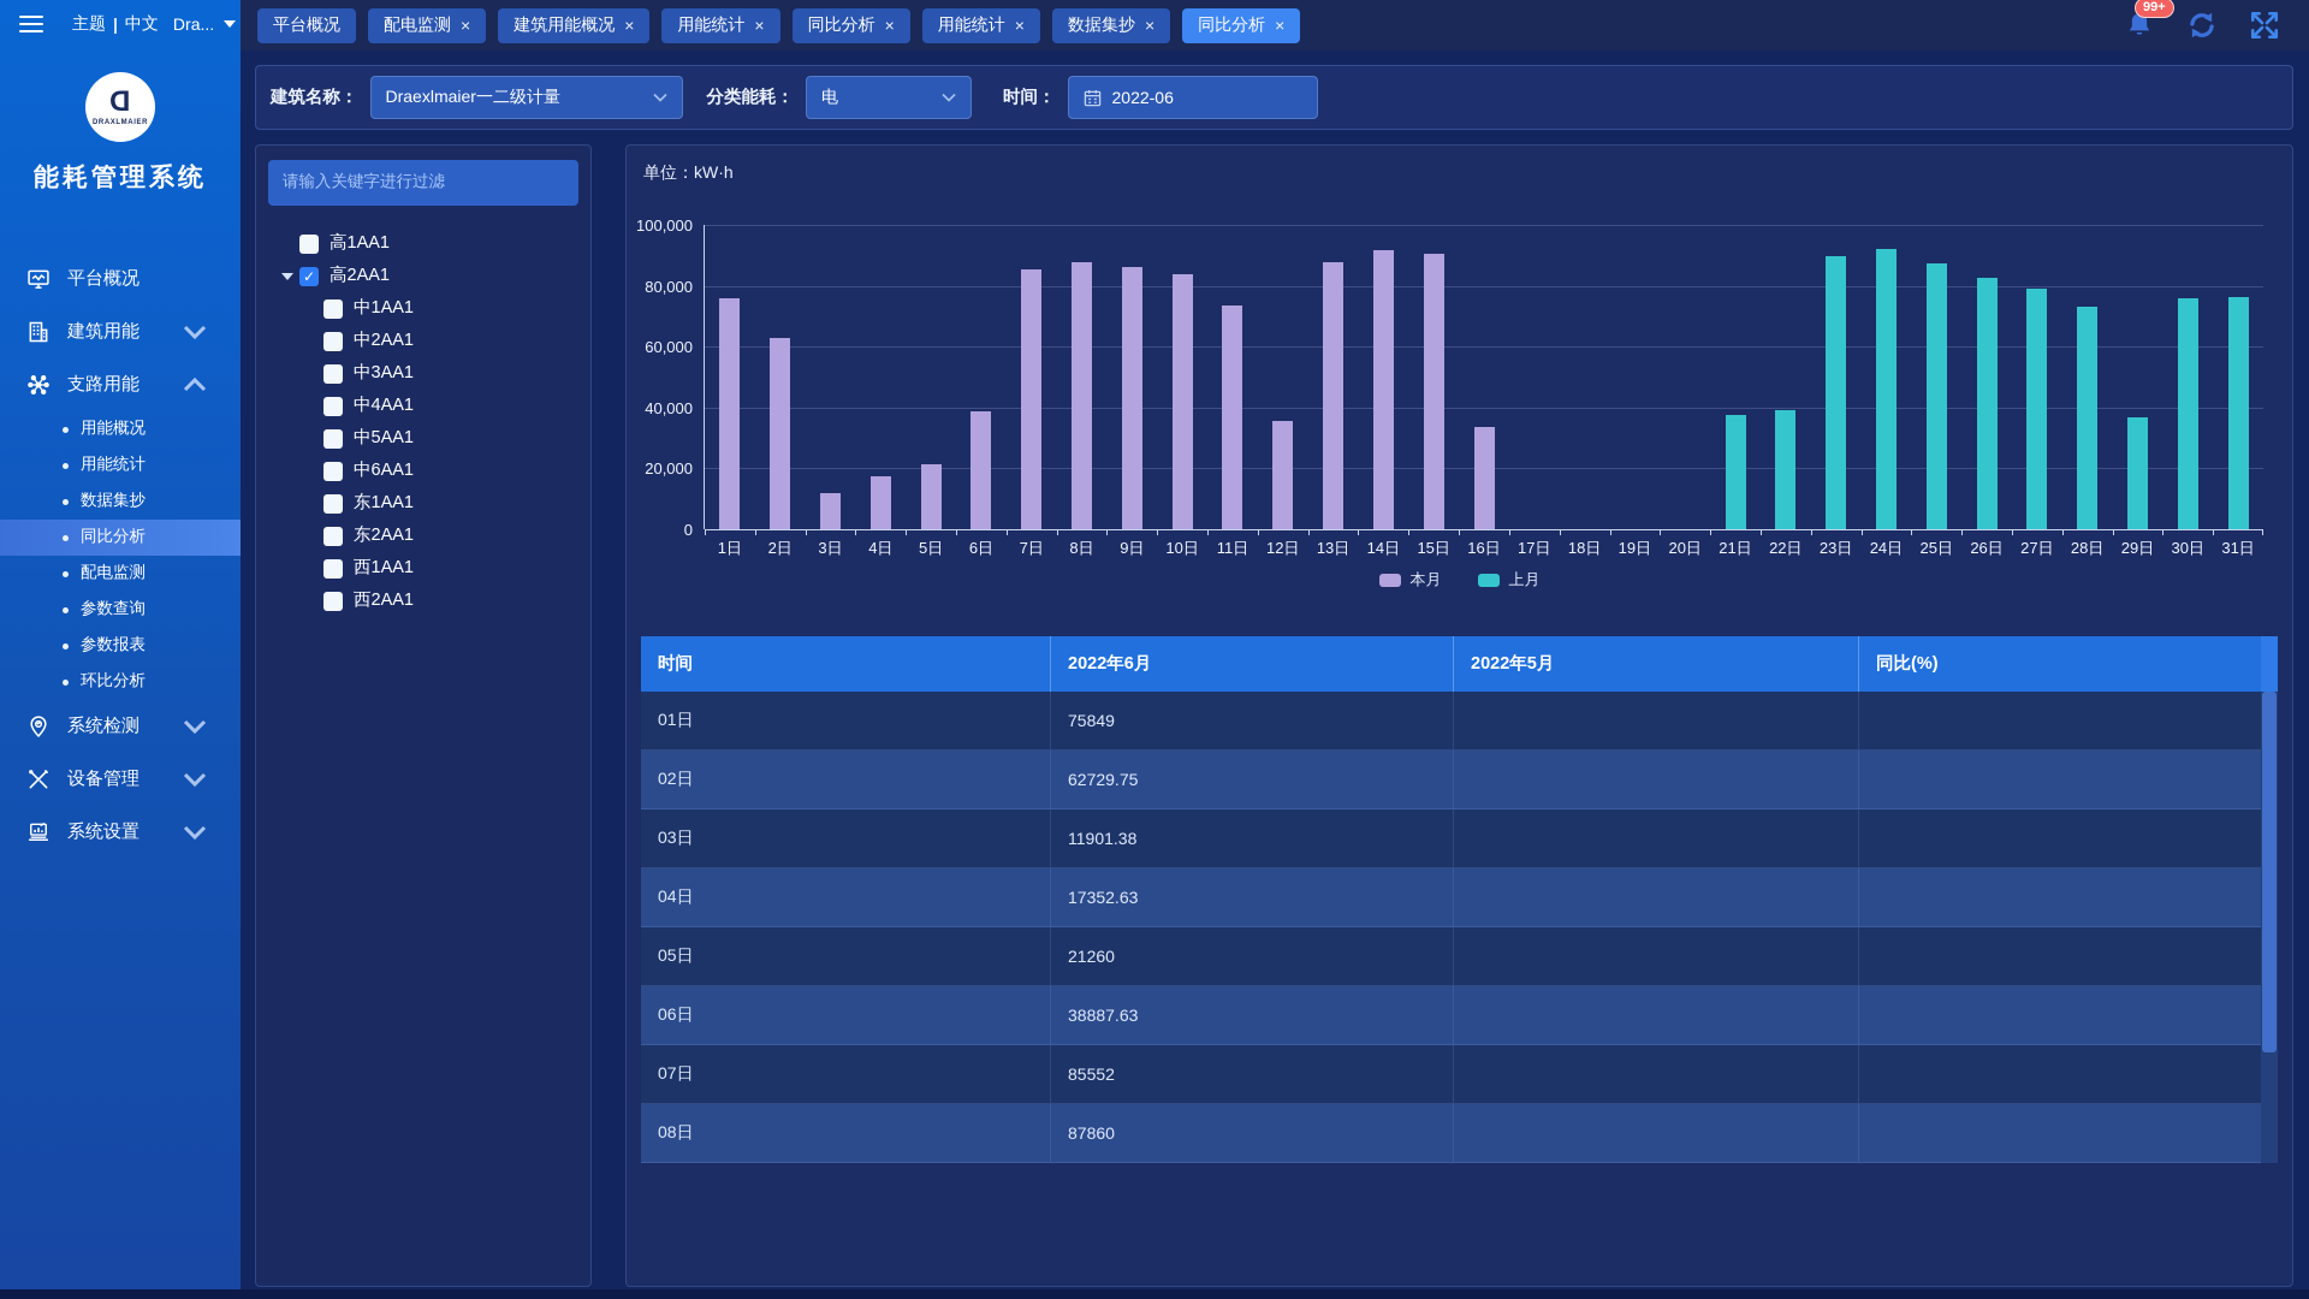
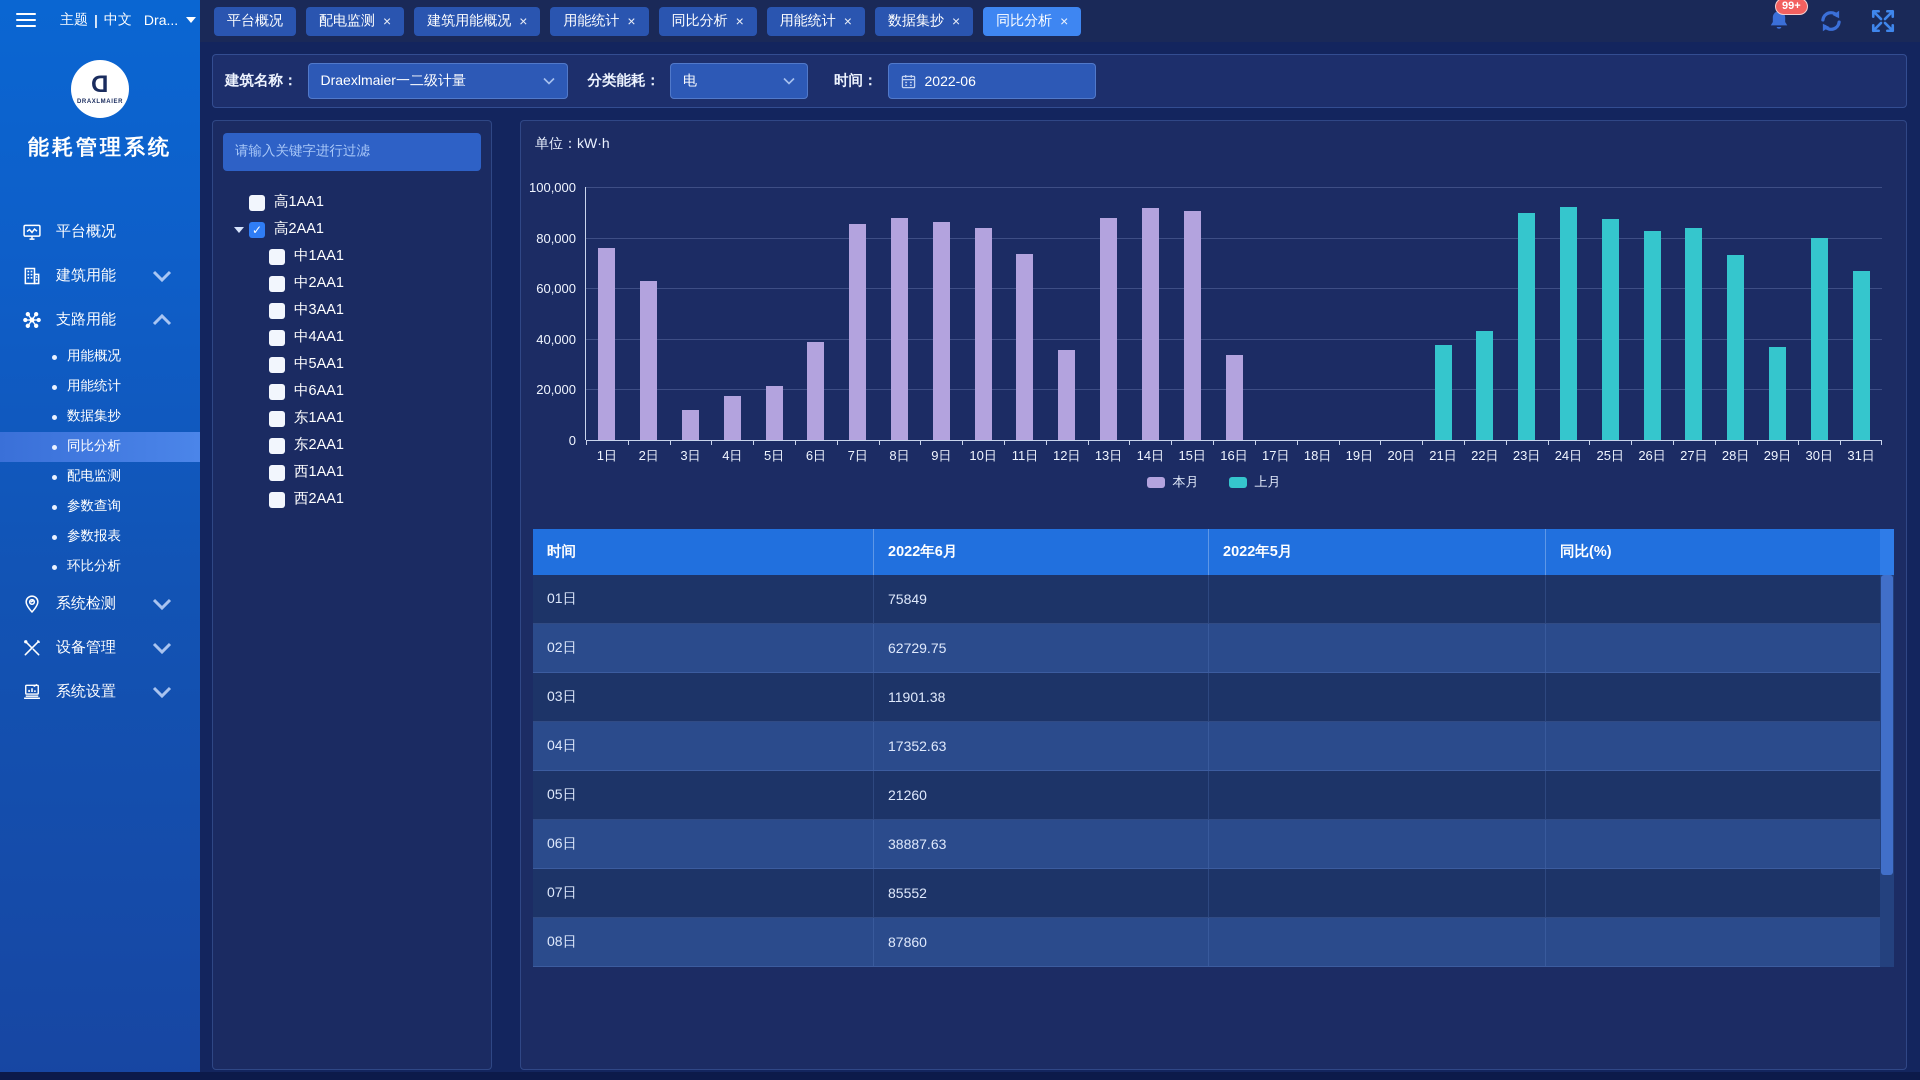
上月/22日: 39000 -> 43000
上月/27日: 79000 -> 84000
上月/30日: 76000 -> 80000
上月/31日: 76000 -> 67000
